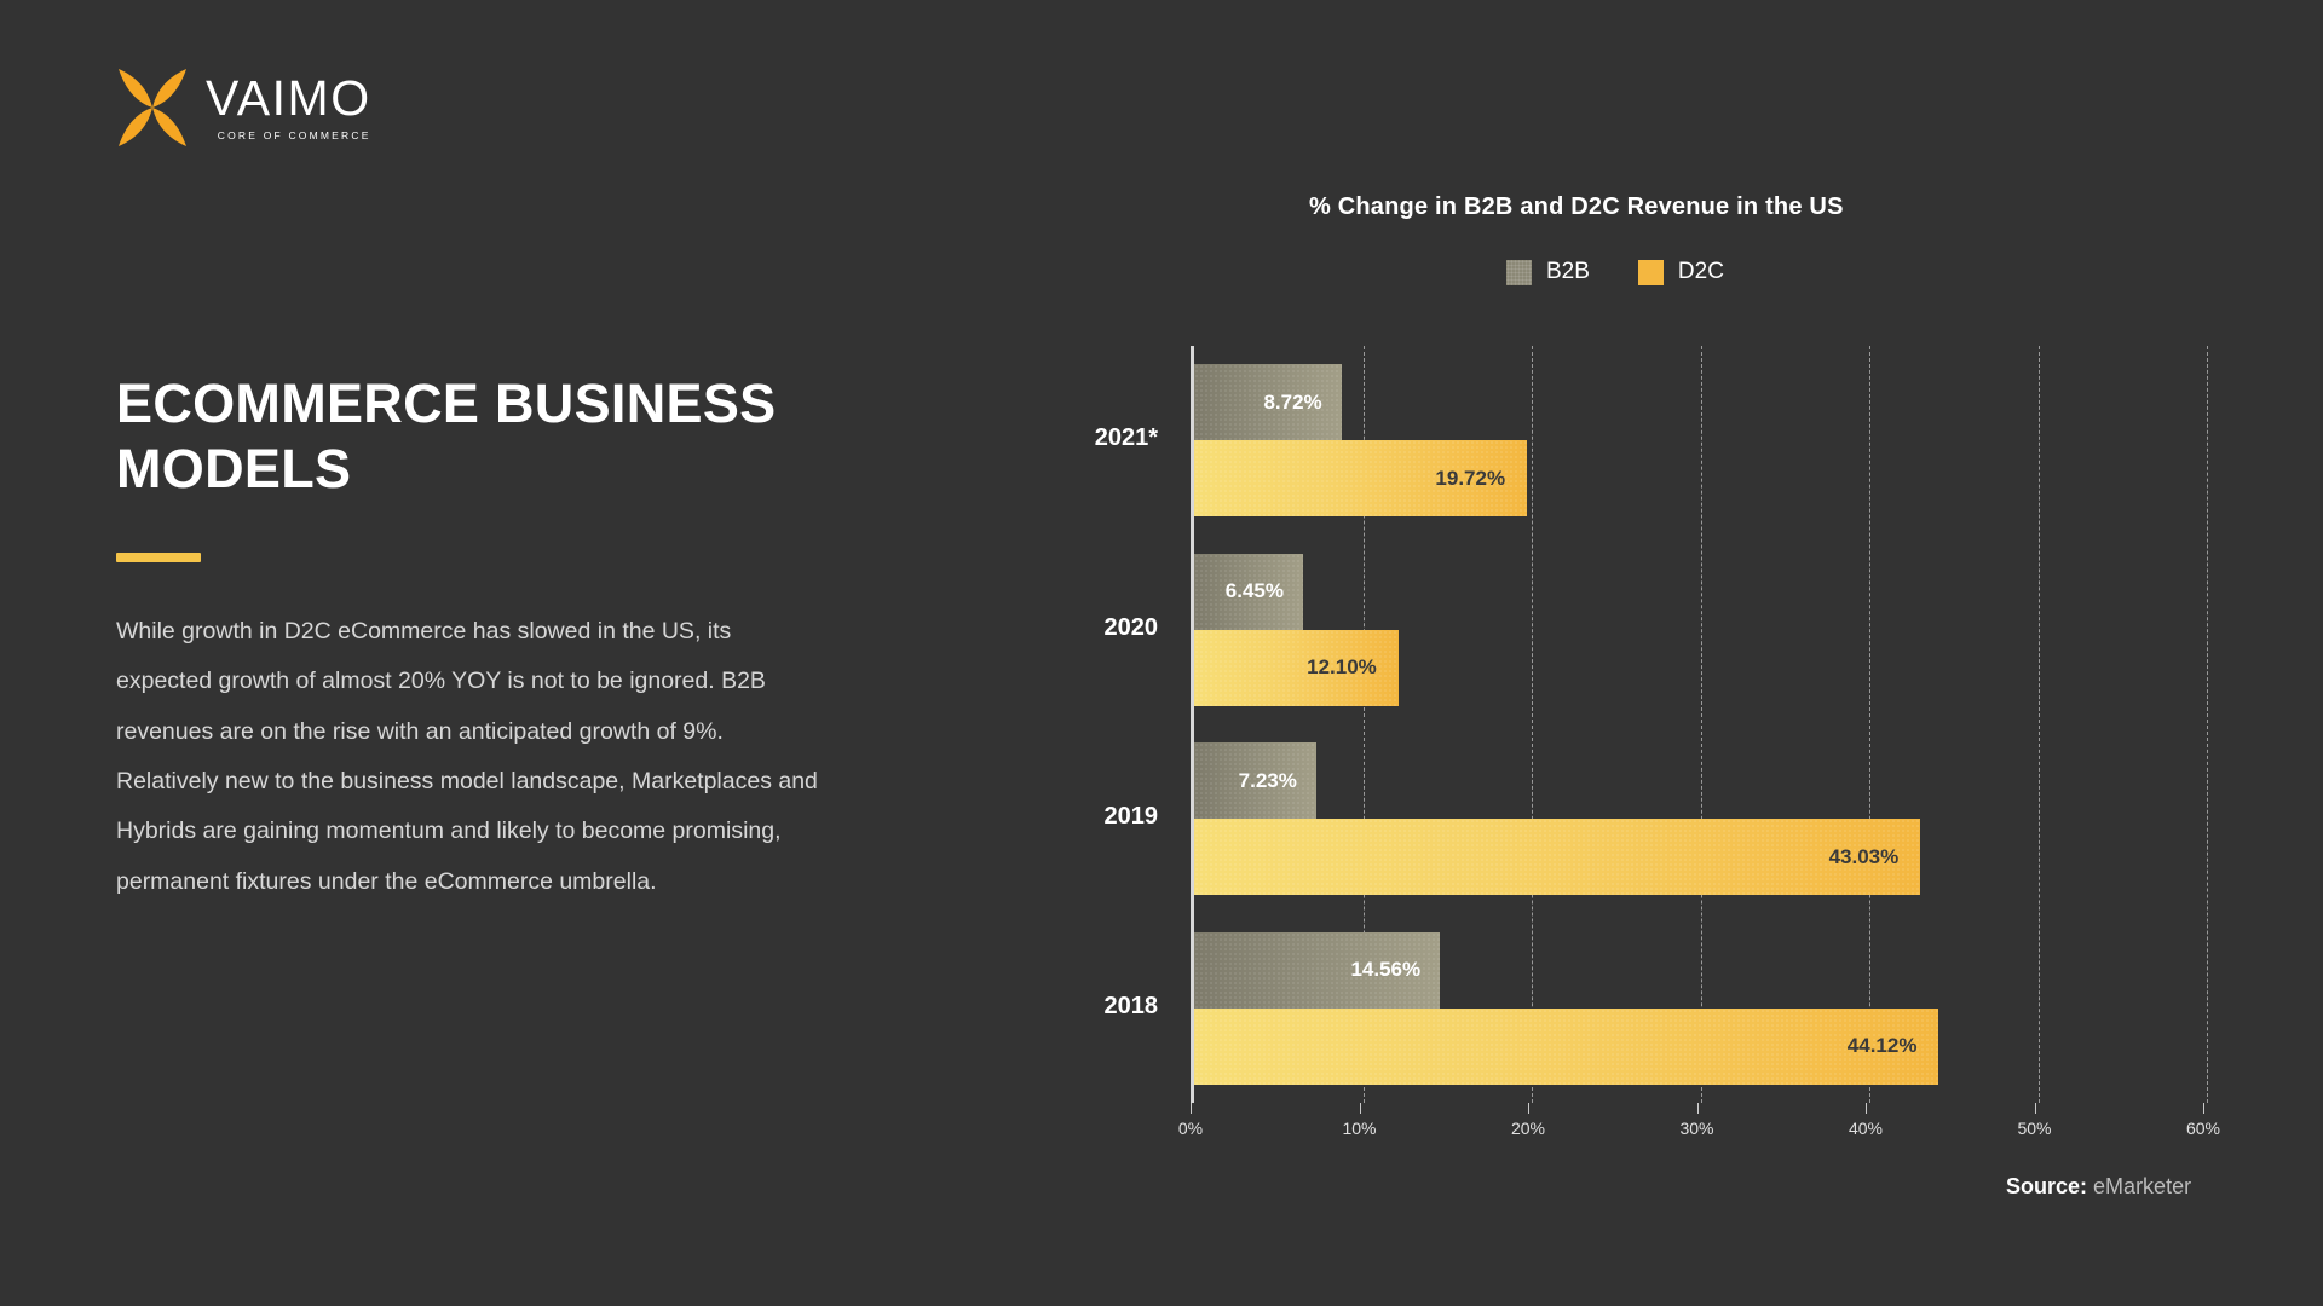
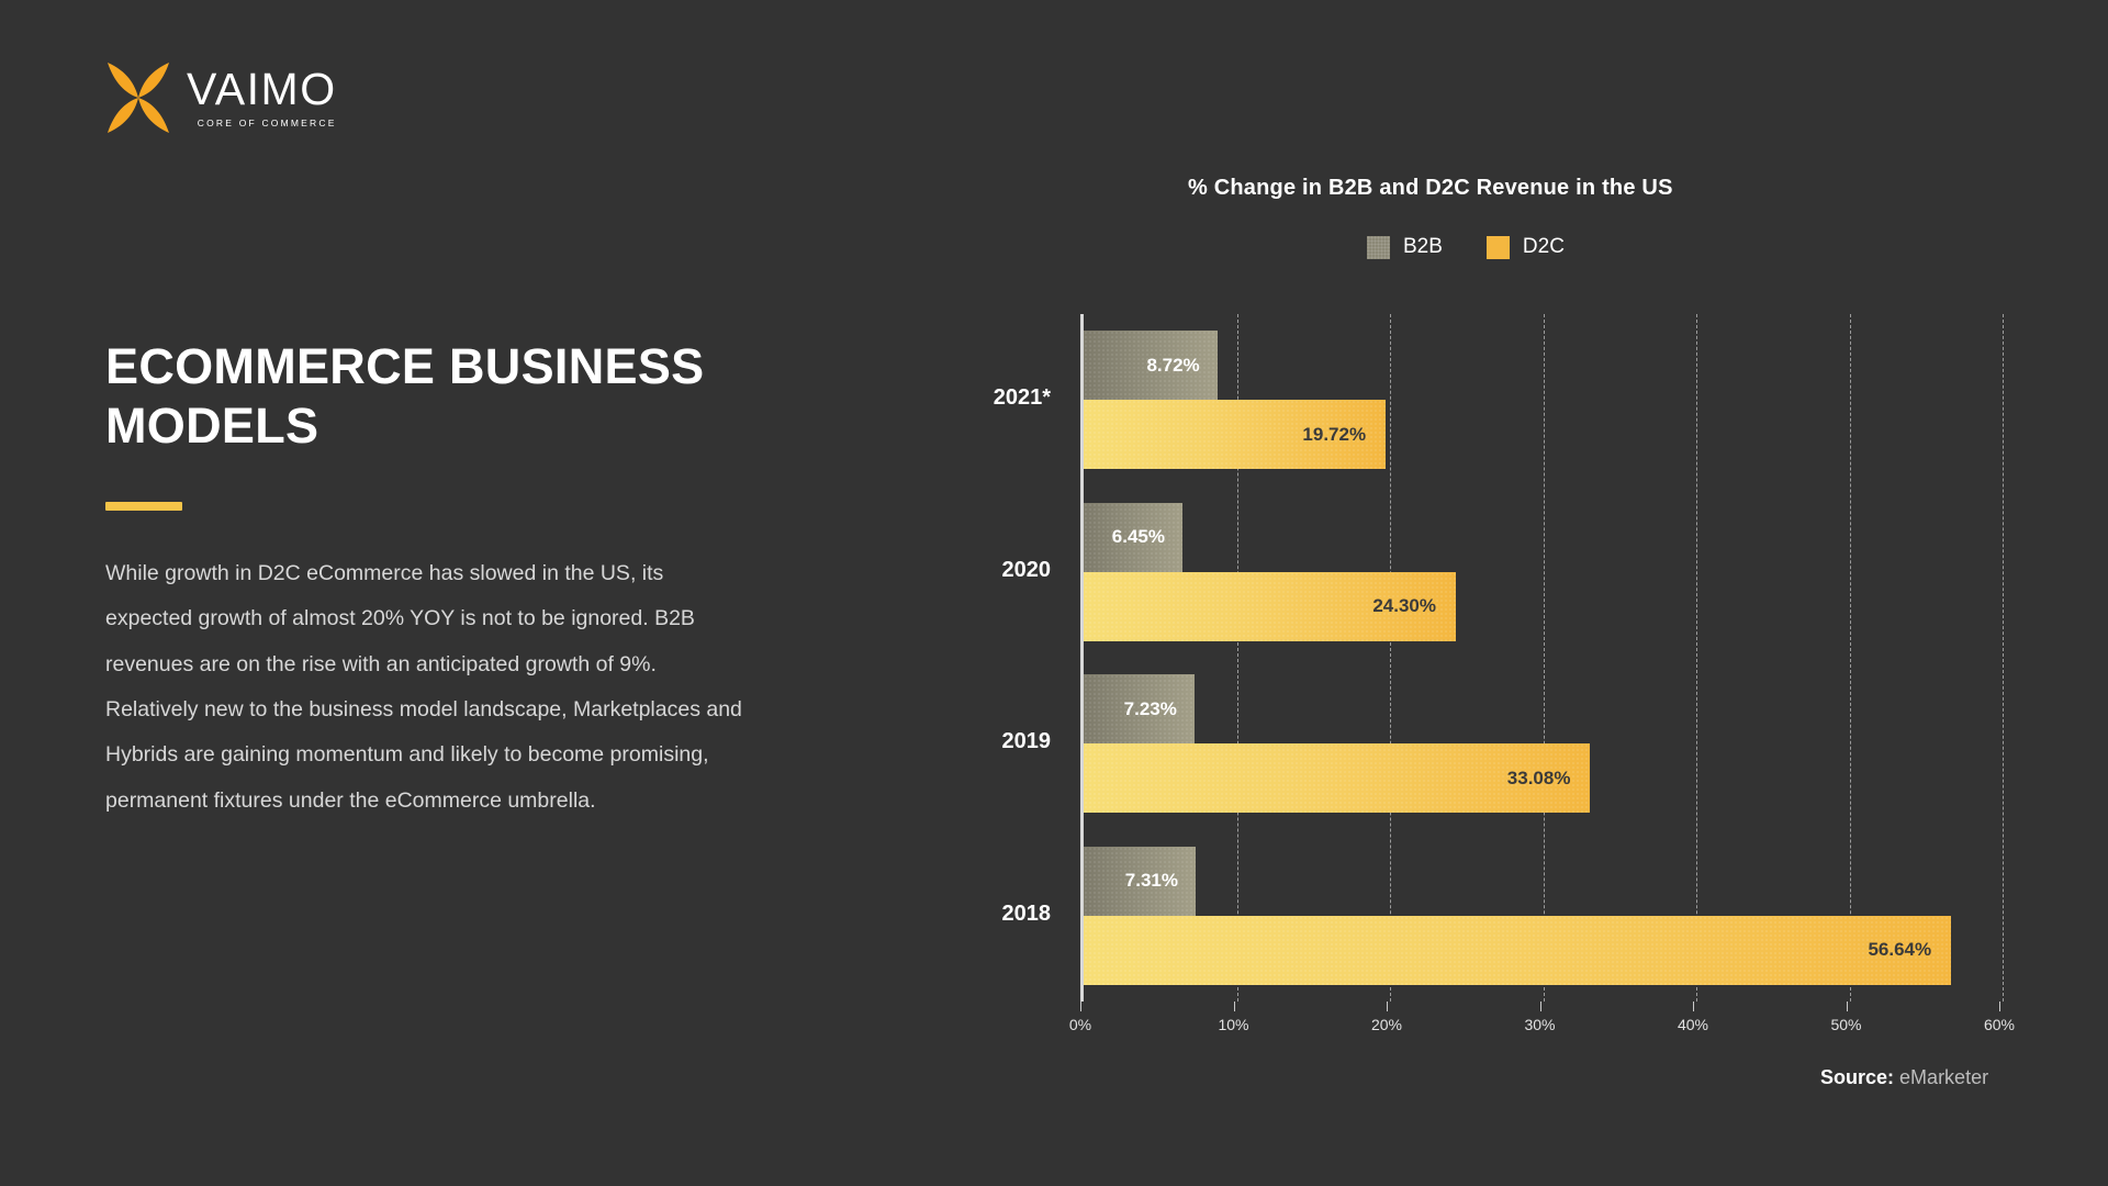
D2C/2020: 12.10% -> 24.30%
D2C/2019: 43.03% -> 33.08%
B2B/2018: 14.56% -> 7.31%
D2C/2018: 44.12% -> 56.64%
